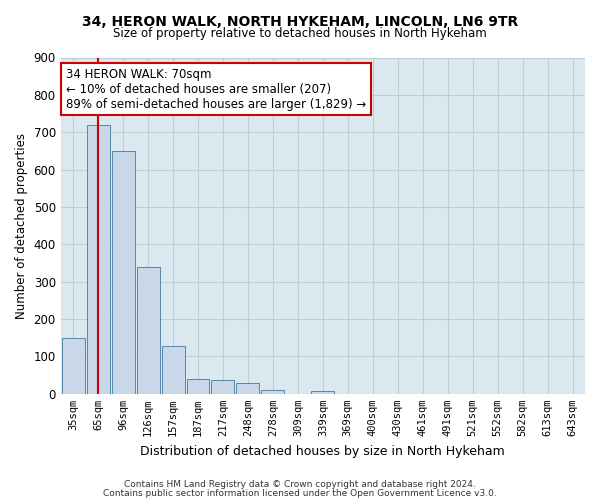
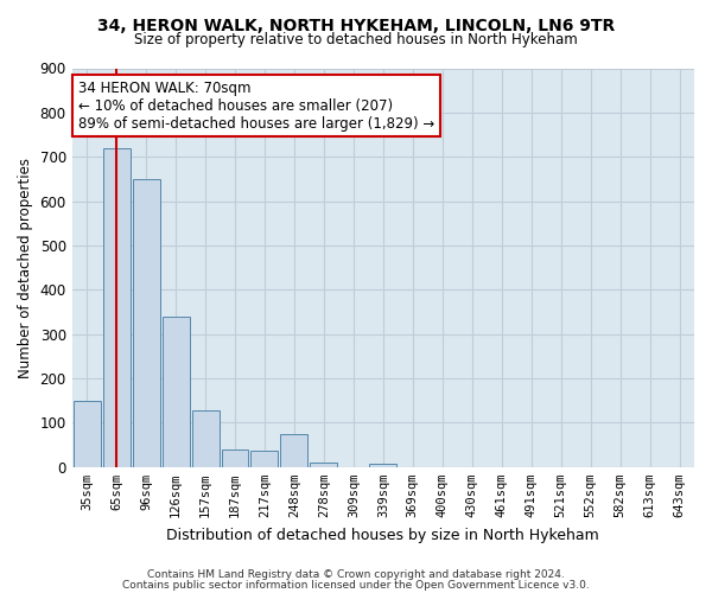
248sqm: 28 -> 75
